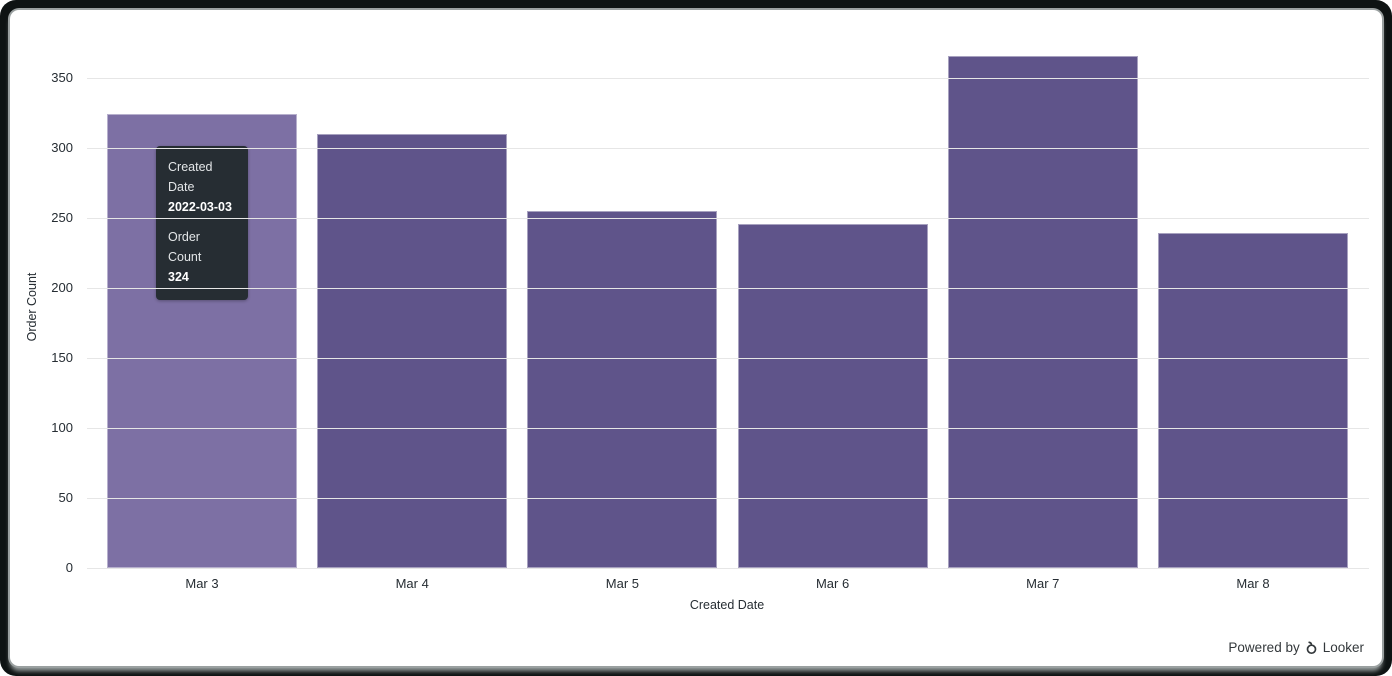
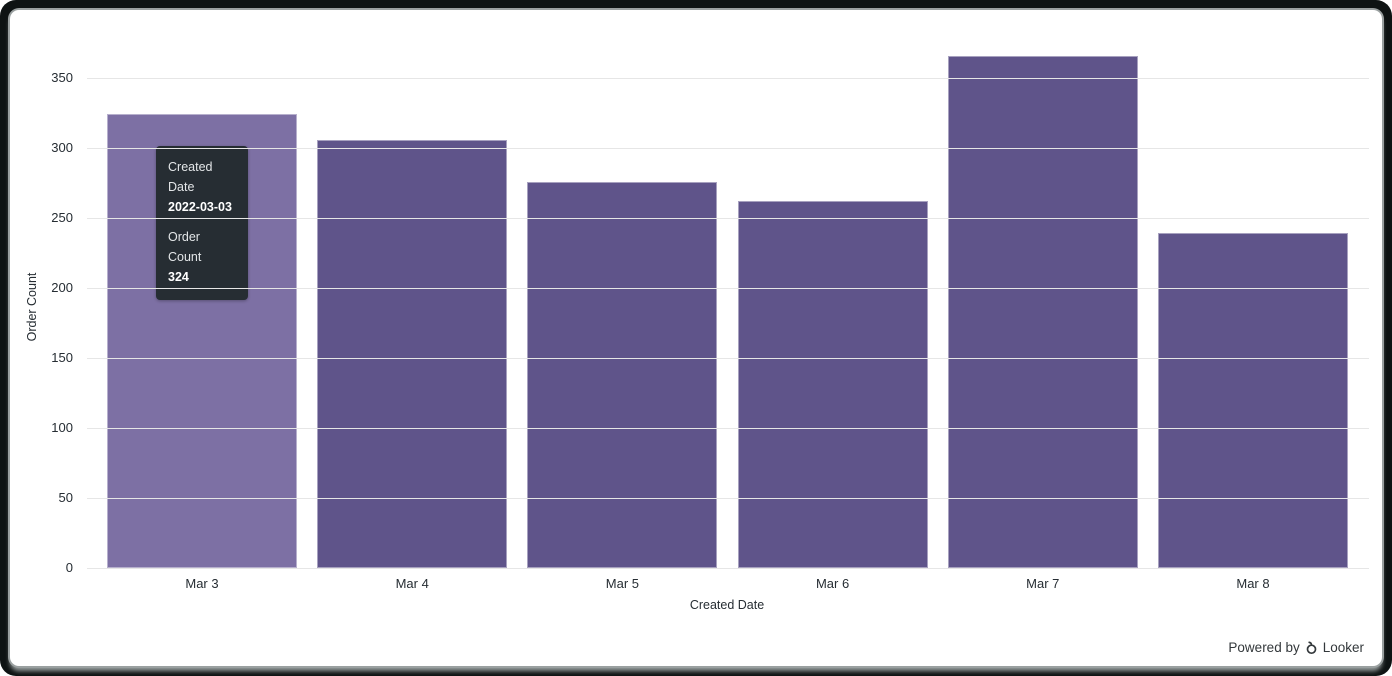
Mar 4: 310 -> 306
Mar 5: 255 -> 276
Mar 6: 246 -> 262
